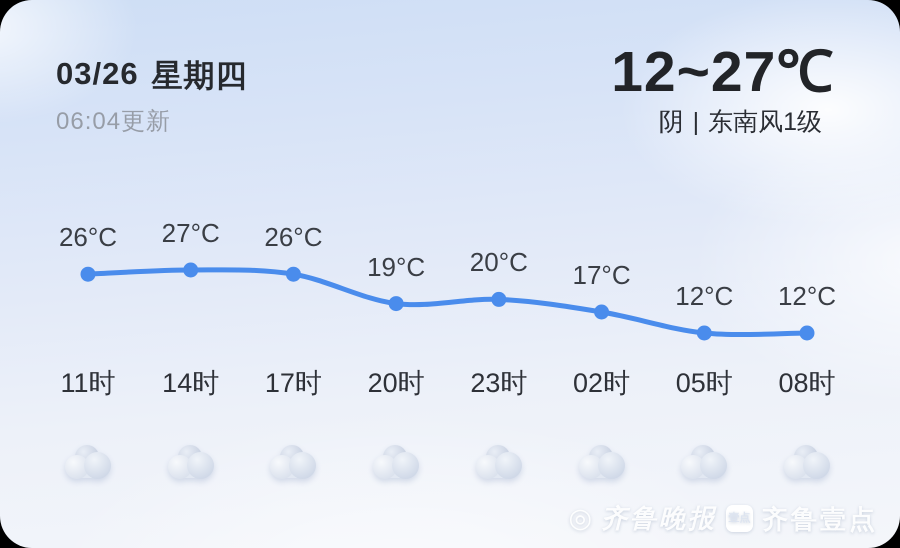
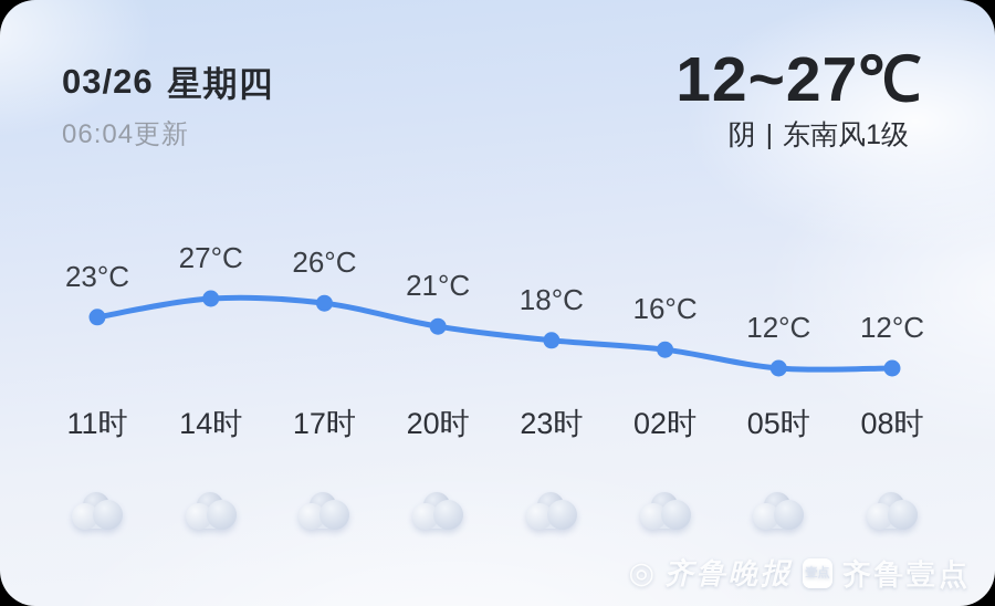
11时: 26°C -> 23°C
20时: 19°C -> 21°C
23时: 20°C -> 18°C
02时: 17°C -> 16°C
